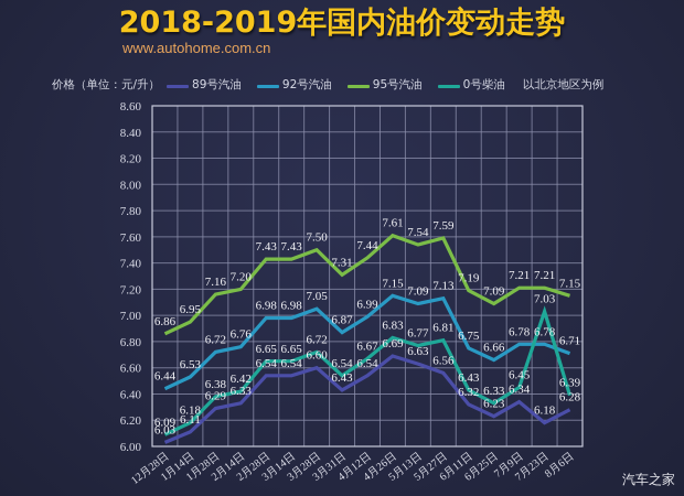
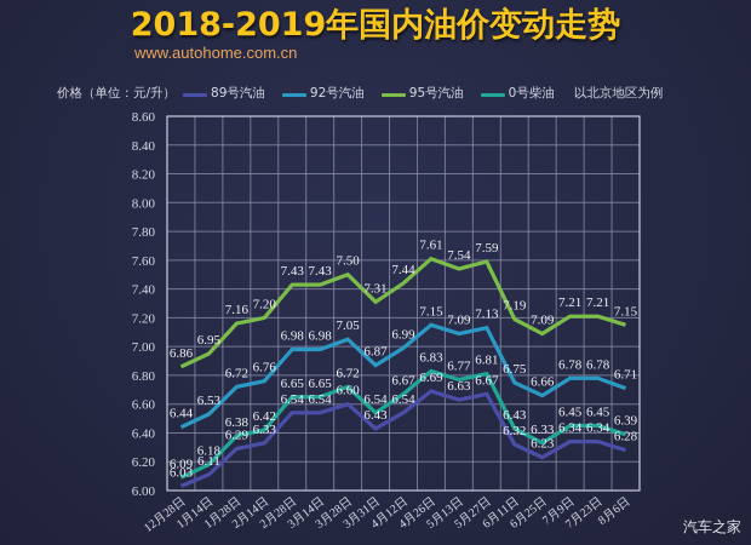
89号汽油/5月27日: 6.56 -> 6.67
89号汽油/7月23日: 6.18 -> 6.34
0号柴油/7月23日: 7.03 -> 6.45
